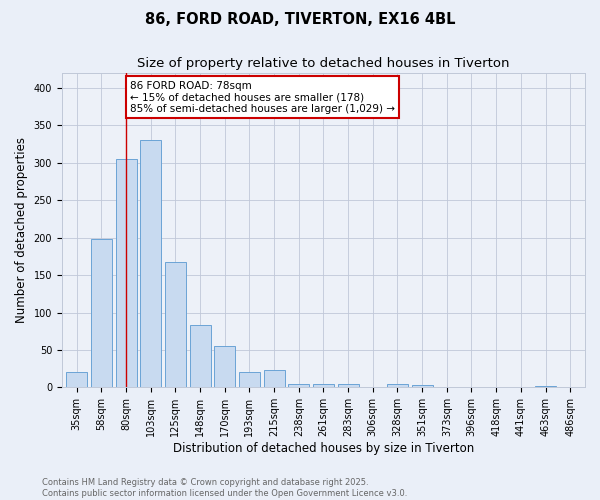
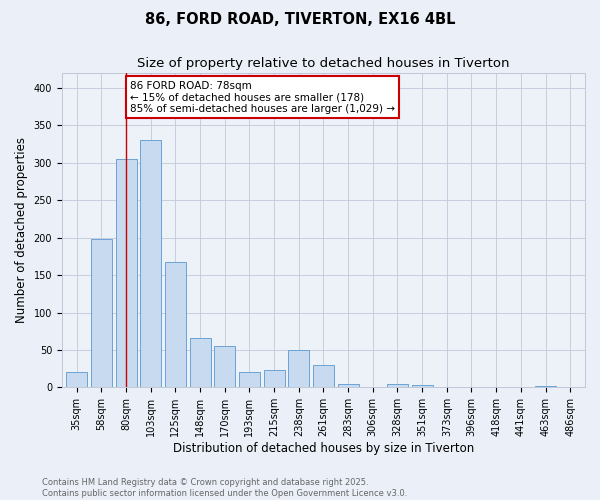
148sqm: 83 -> 66
238sqm: 5 -> 50
261sqm: 4 -> 30
